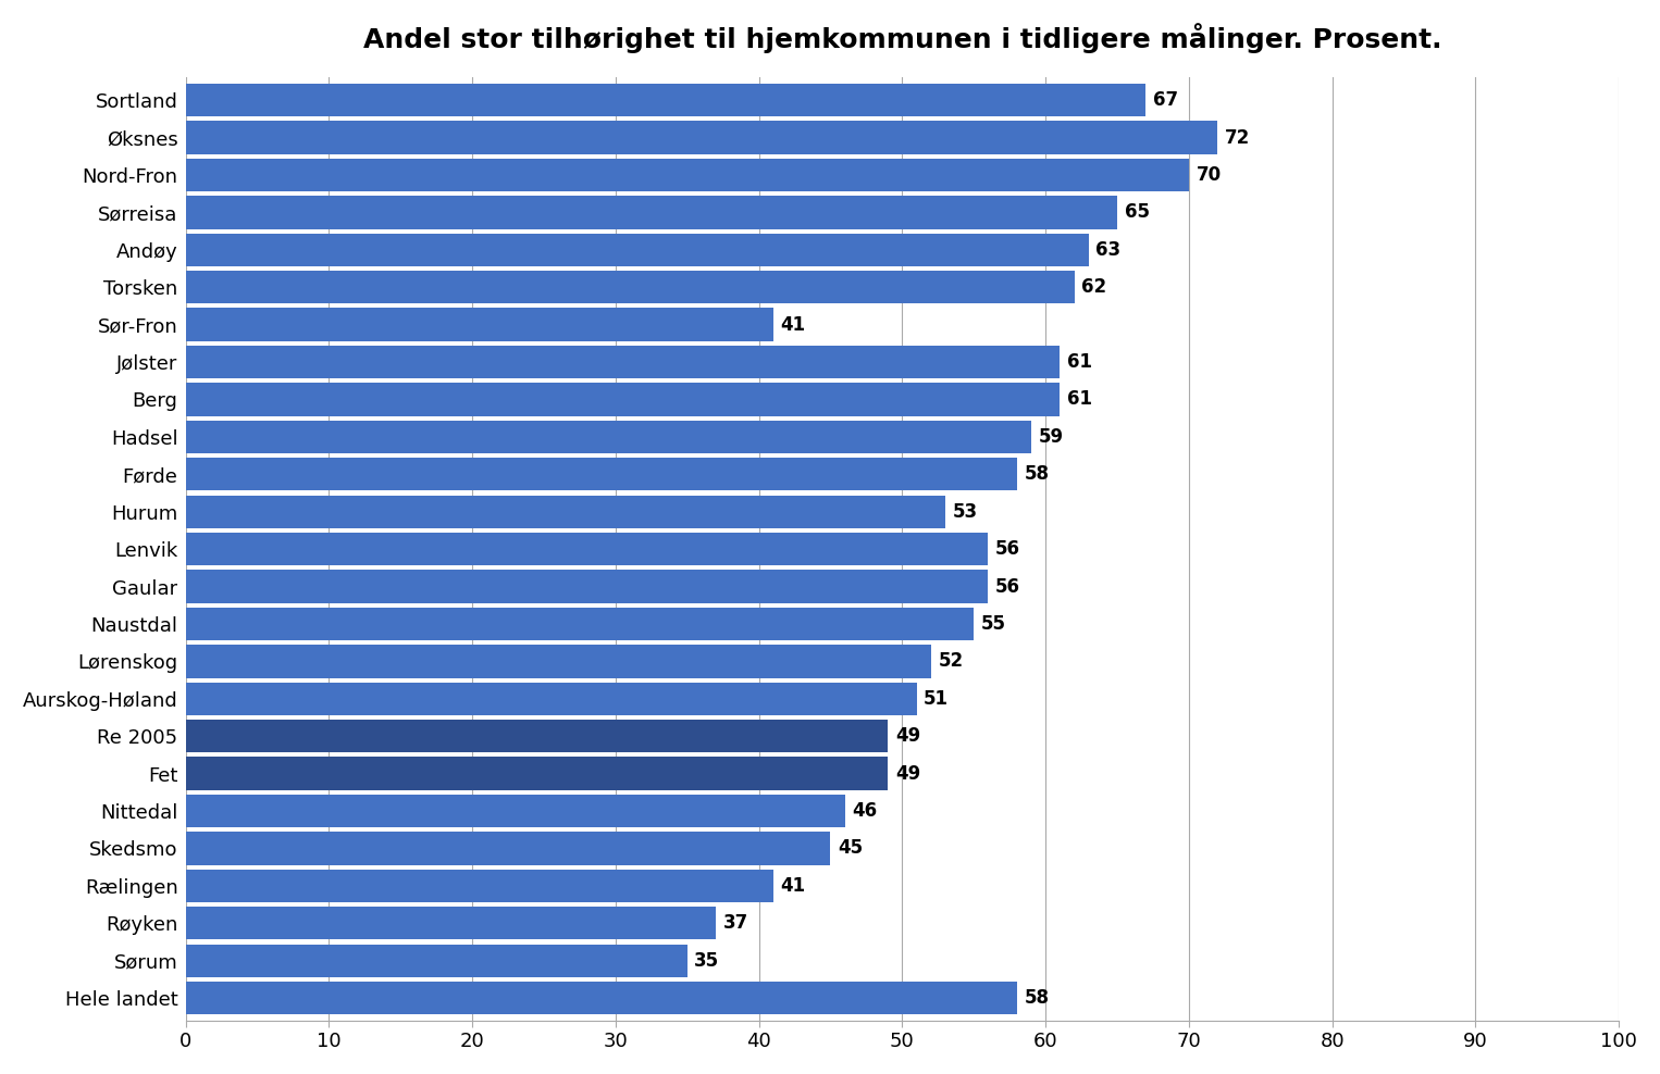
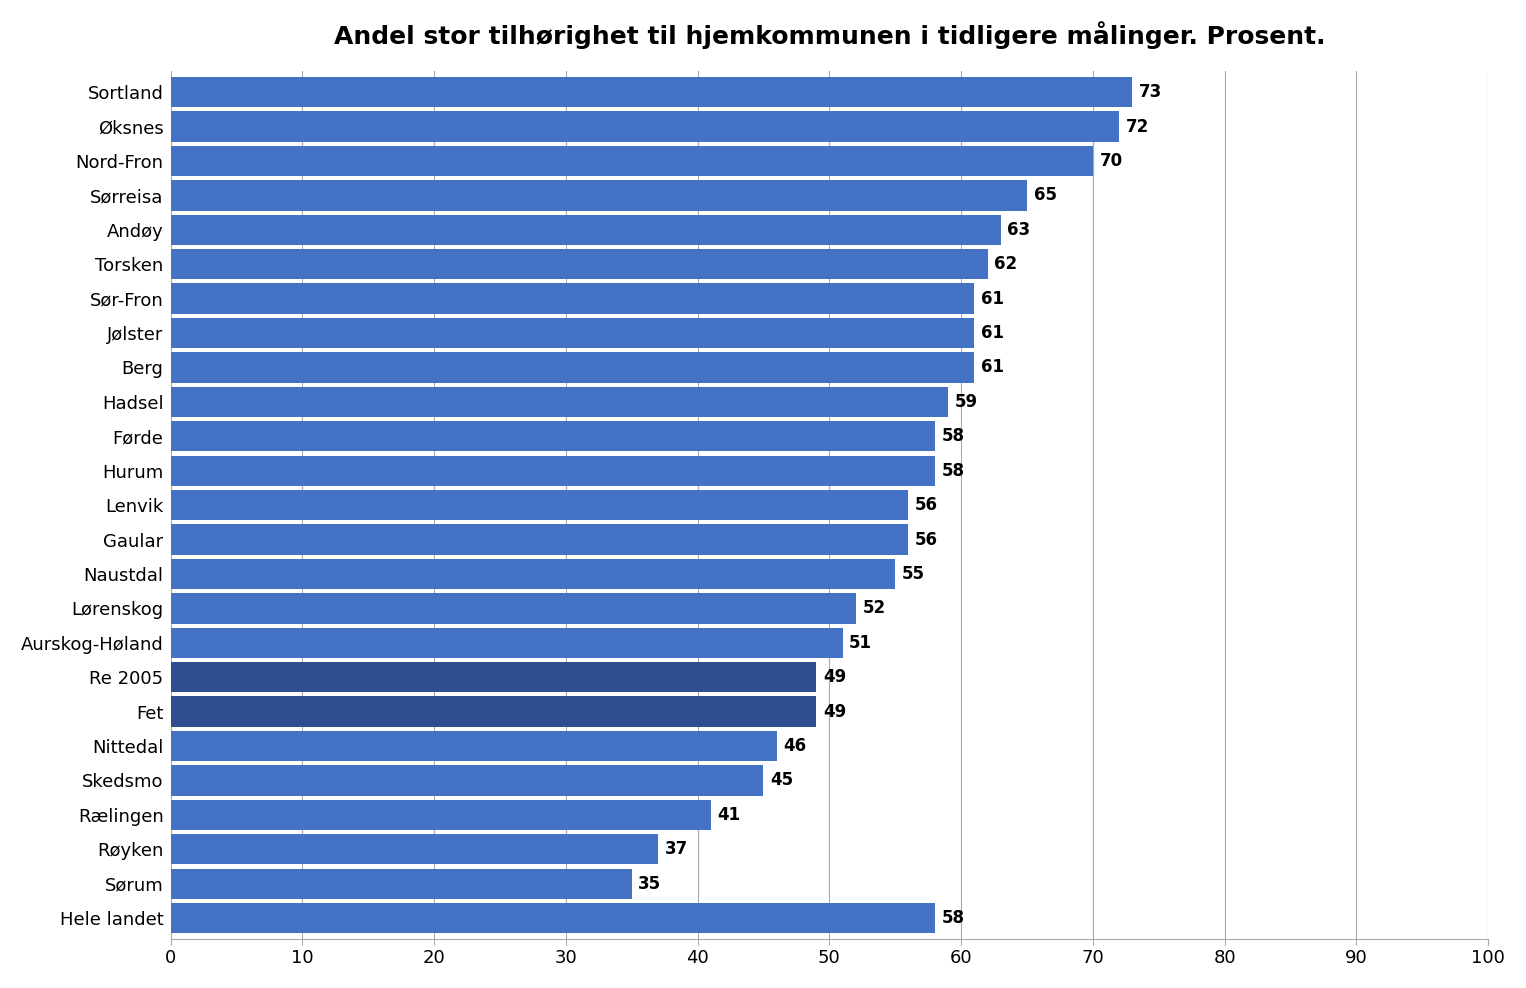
Sortland: 67 -> 73
Sør-Fron: 41 -> 61
Hurum: 53 -> 58
